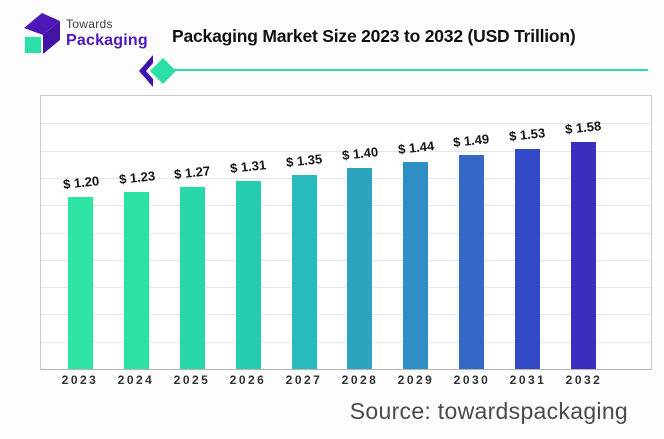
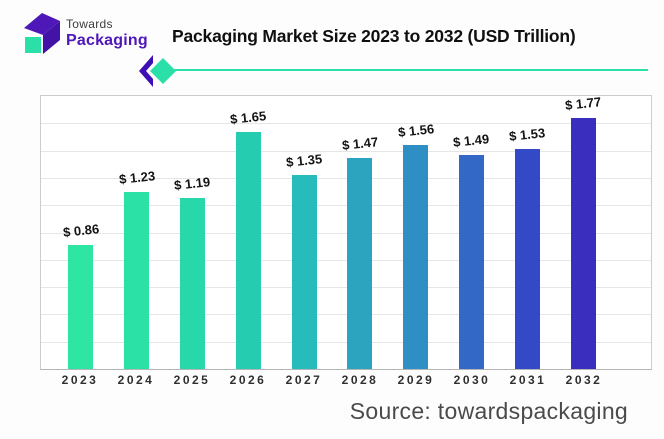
2023: 1.20 -> 0.86
2025: 1.27 -> 1.19
2026: 1.31 -> 1.65
2028: 1.40 -> 1.47
2029: 1.44 -> 1.56
2032: 1.58 -> 1.77
